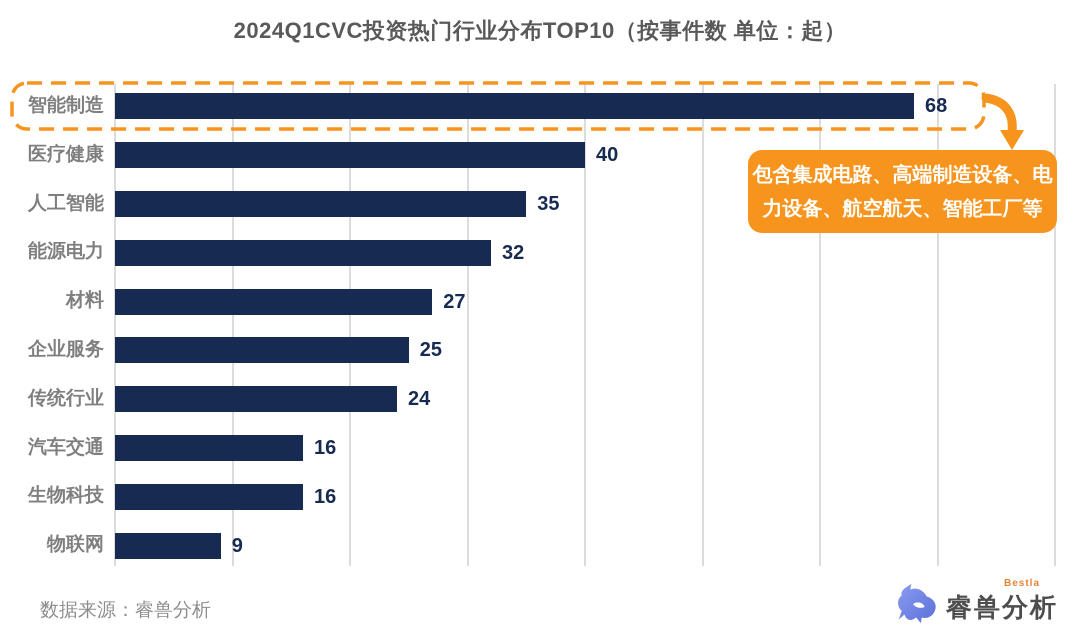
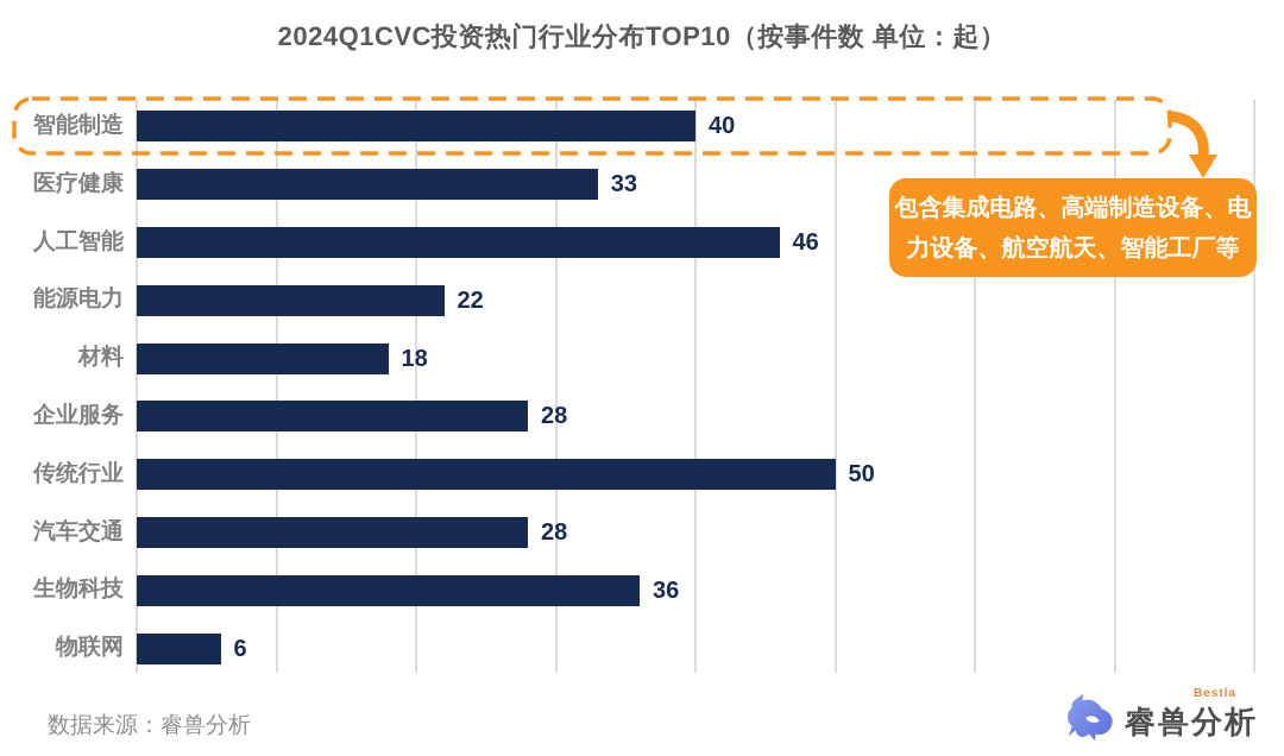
智能制造: 68 -> 40
医疗健康: 40 -> 33
人工智能: 35 -> 46
能源电力: 32 -> 22
材料: 27 -> 18
企业服务: 25 -> 28
传统行业: 24 -> 50
汽车交通: 16 -> 28
生物科技: 16 -> 36
物联网: 9 -> 6
